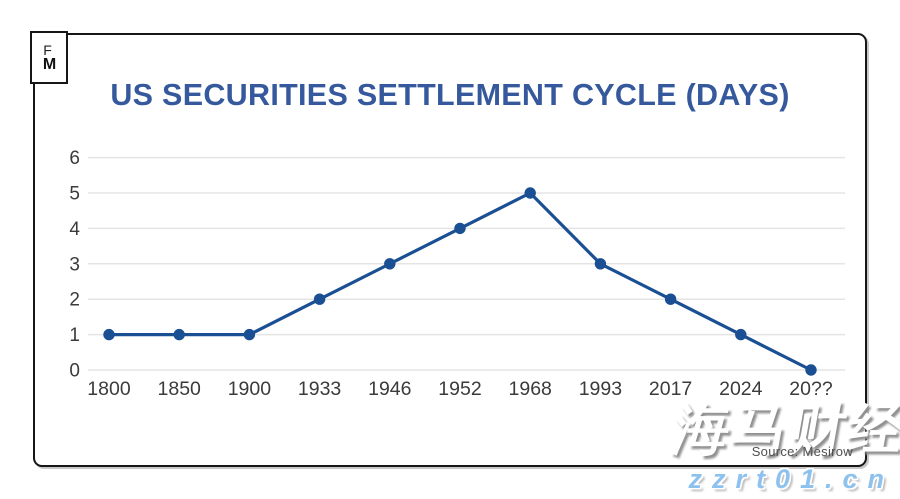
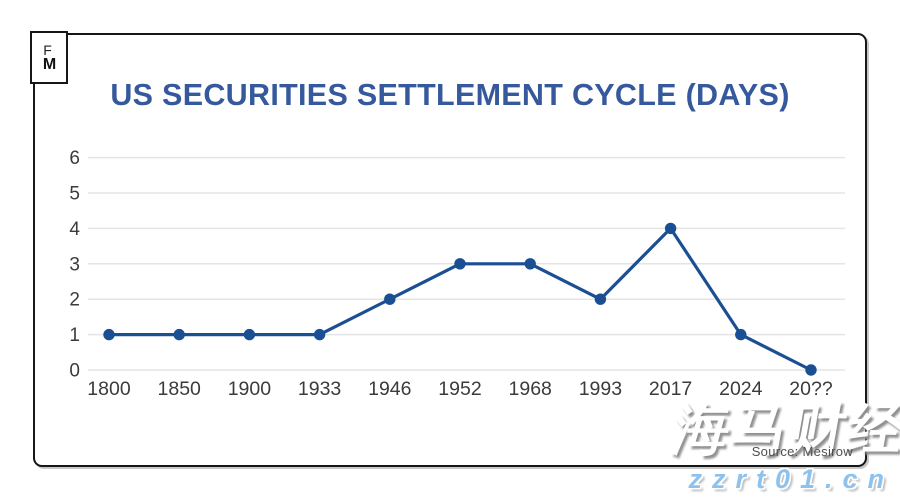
1933: 2 -> 1
1946: 3 -> 2
1952: 4 -> 3
1968: 5 -> 3
1993: 3 -> 2
2017: 2 -> 4
